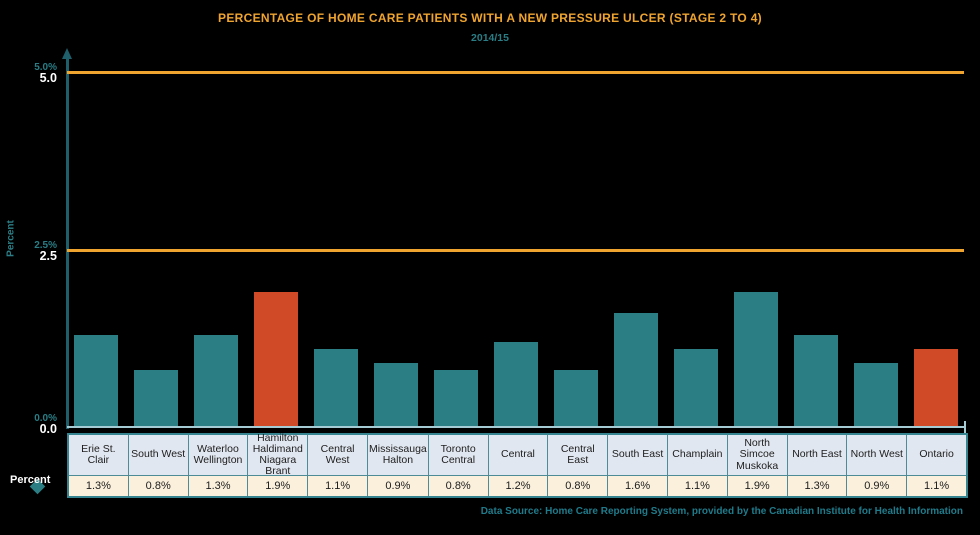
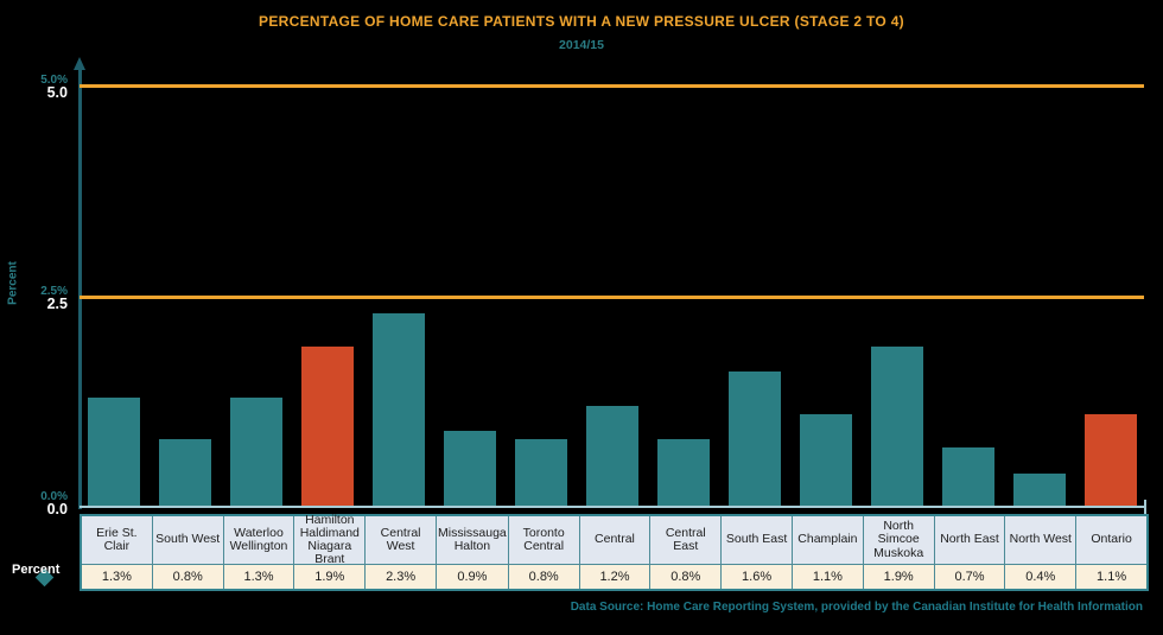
Central West: 1.1% -> 2.3%
North East: 1.3% -> 0.7%
North West: 0.9% -> 0.4%
